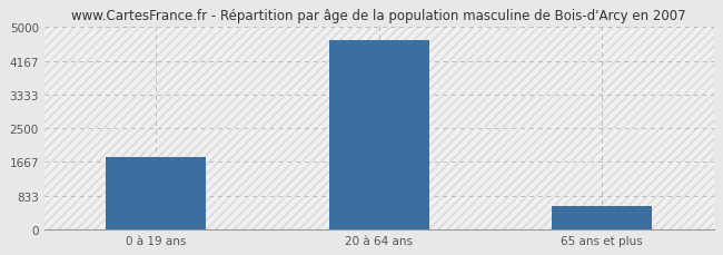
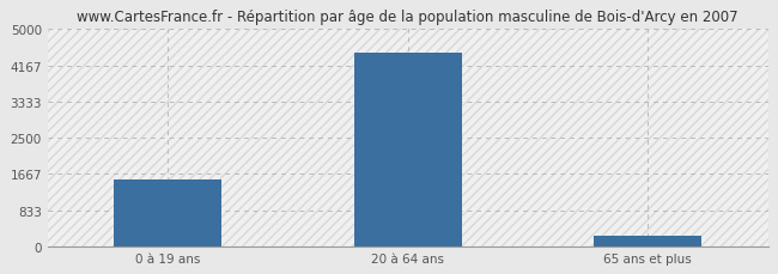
0 à 19 ans: 1790 -> 1550
20 à 64 ans: 4680 -> 4450
65 ans et plus: 560 -> 250
